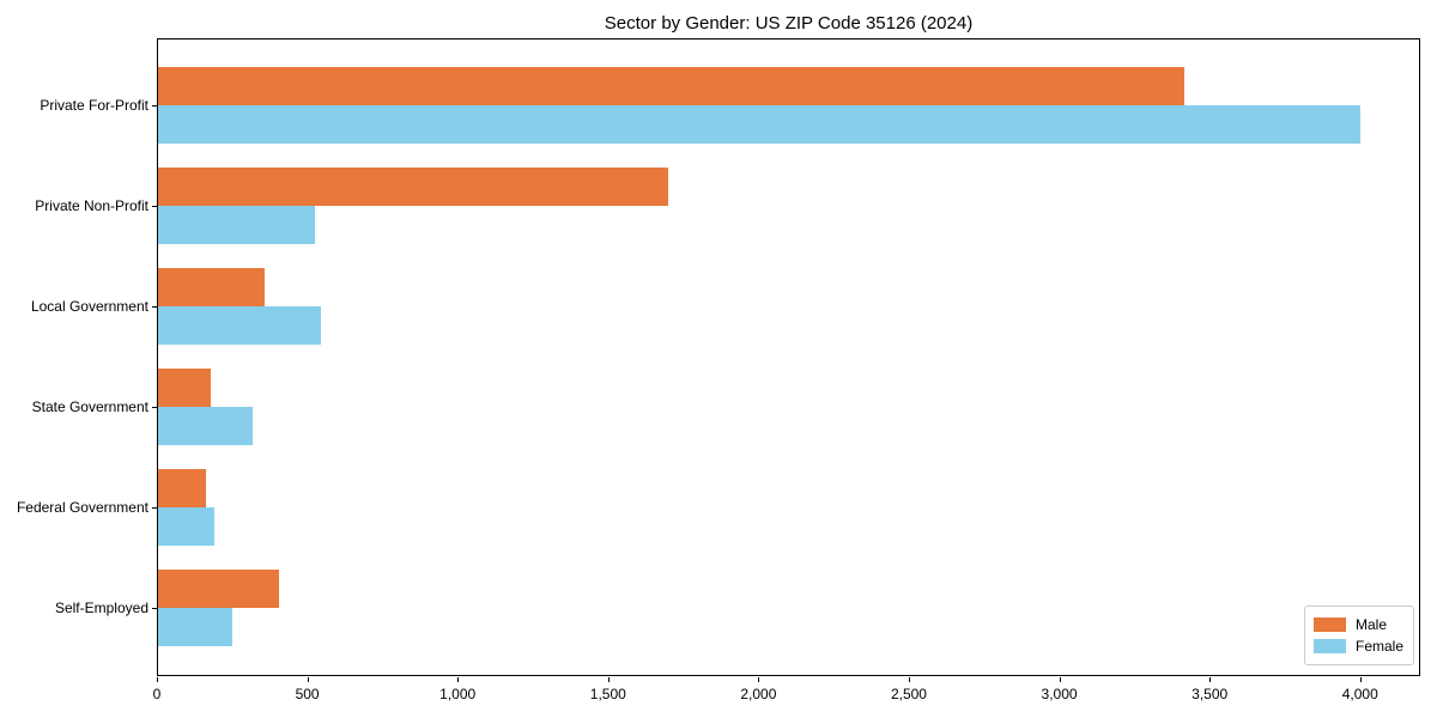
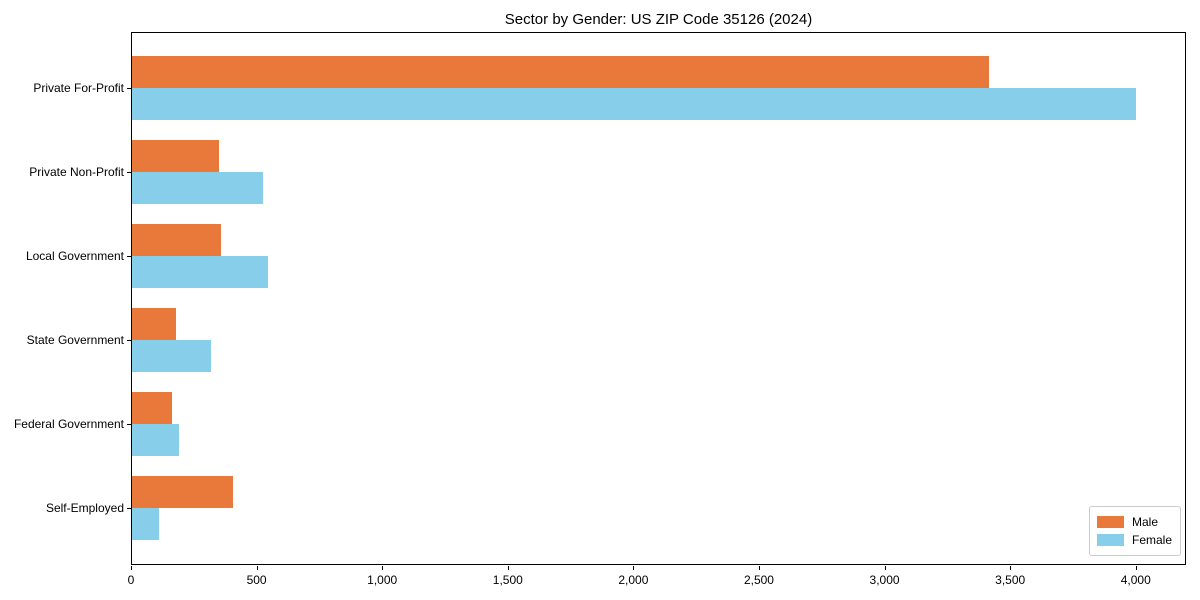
Male/Private Non-Profit: 1700 -> 350
Female/Self-Employed: 250 -> 110
